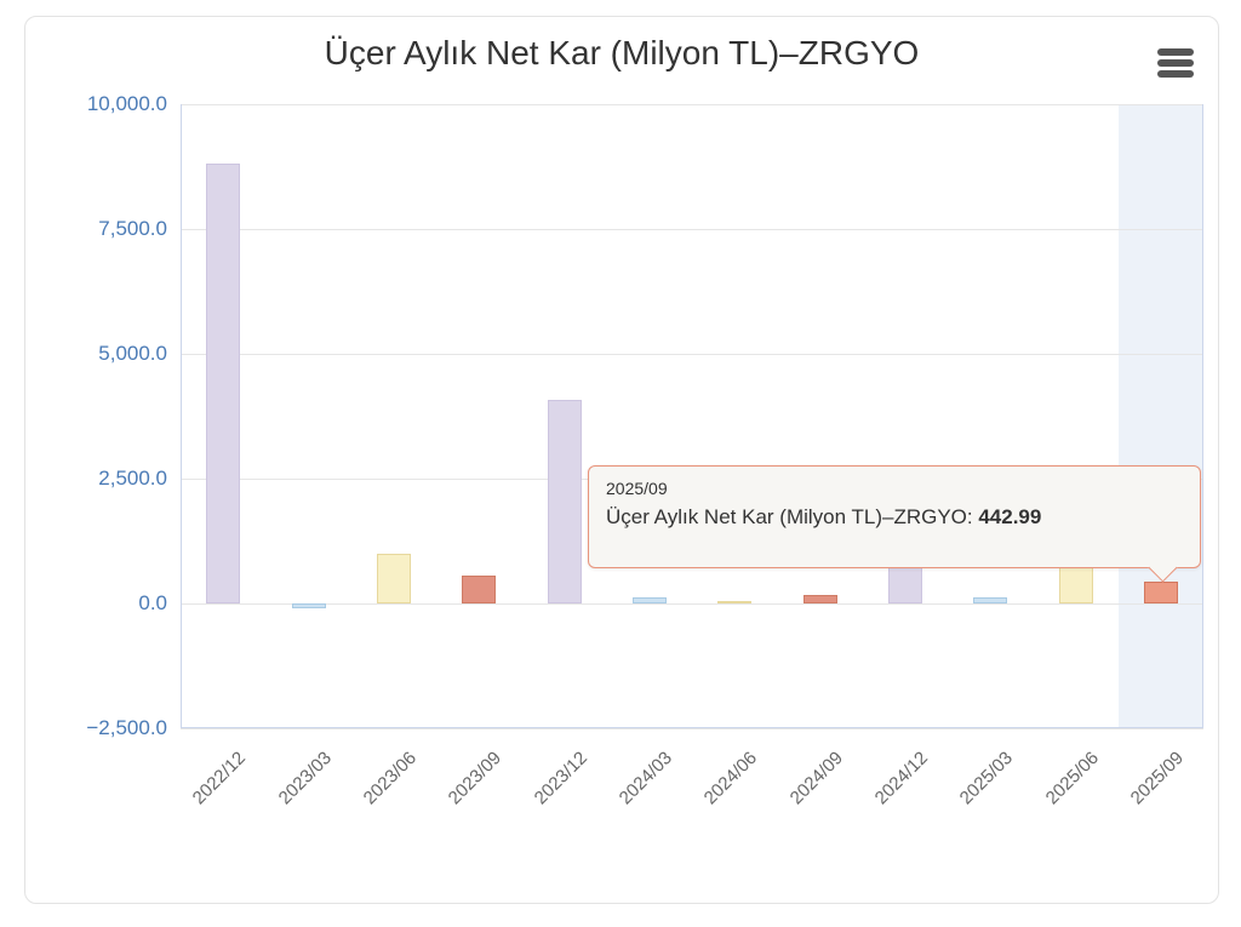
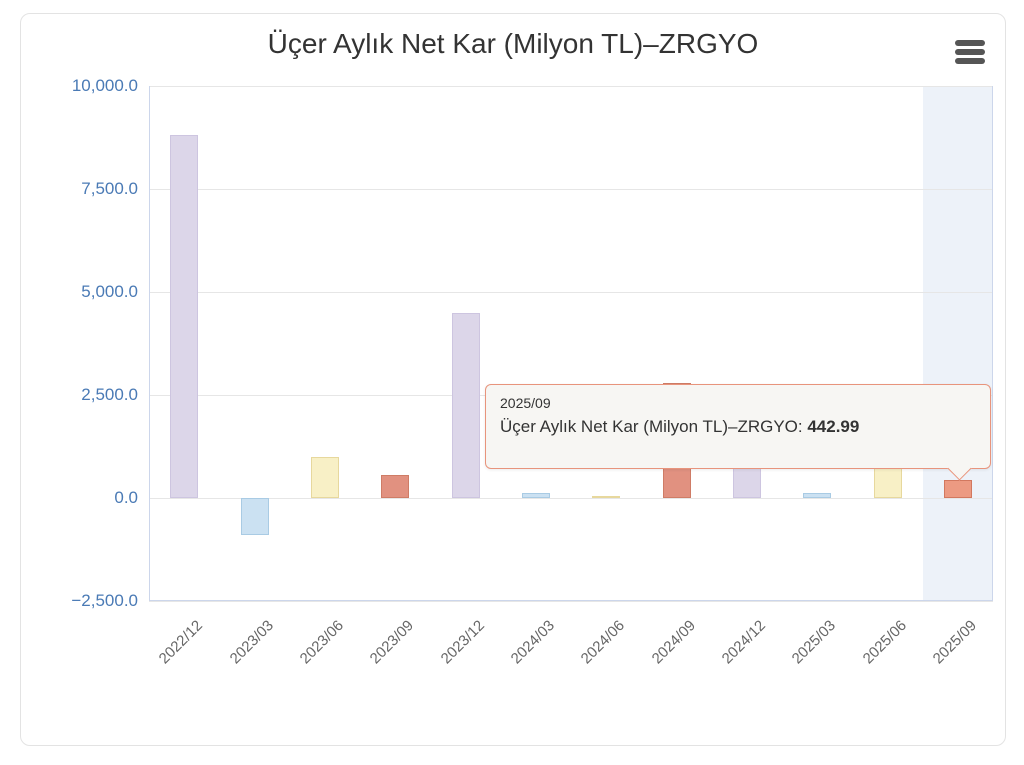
2023/03: -100 -> -900
2023/12: 4100 -> 4500
2024/09: 200 -> 2800
